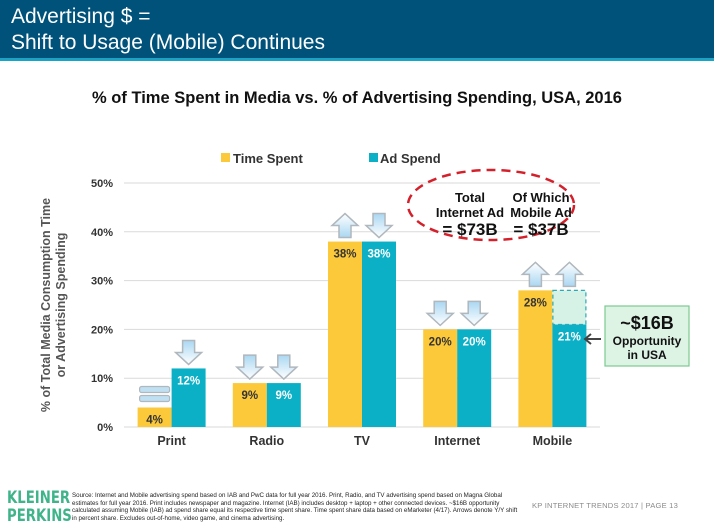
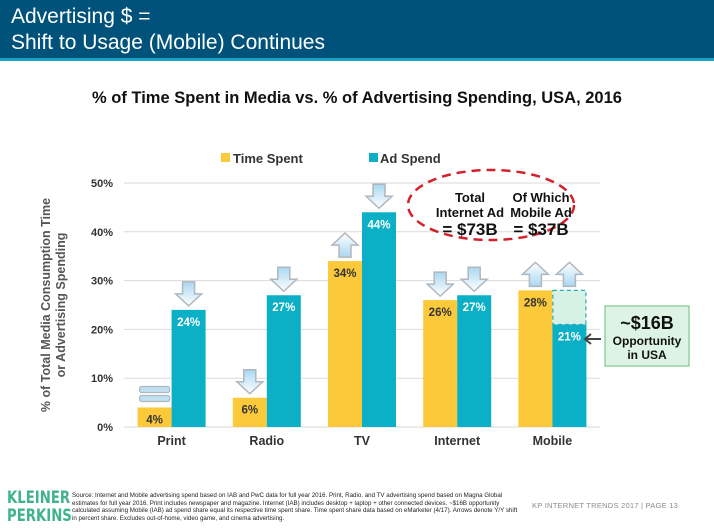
Ad Spend/Print: 12% -> 24%
Time Spent/Radio: 9% -> 6%
Ad Spend/Radio: 9% -> 27%
Time Spent/TV: 38% -> 34%
Ad Spend/TV: 38% -> 44%
Time Spent/Internet: 20% -> 26%
Ad Spend/Internet: 20% -> 27%
